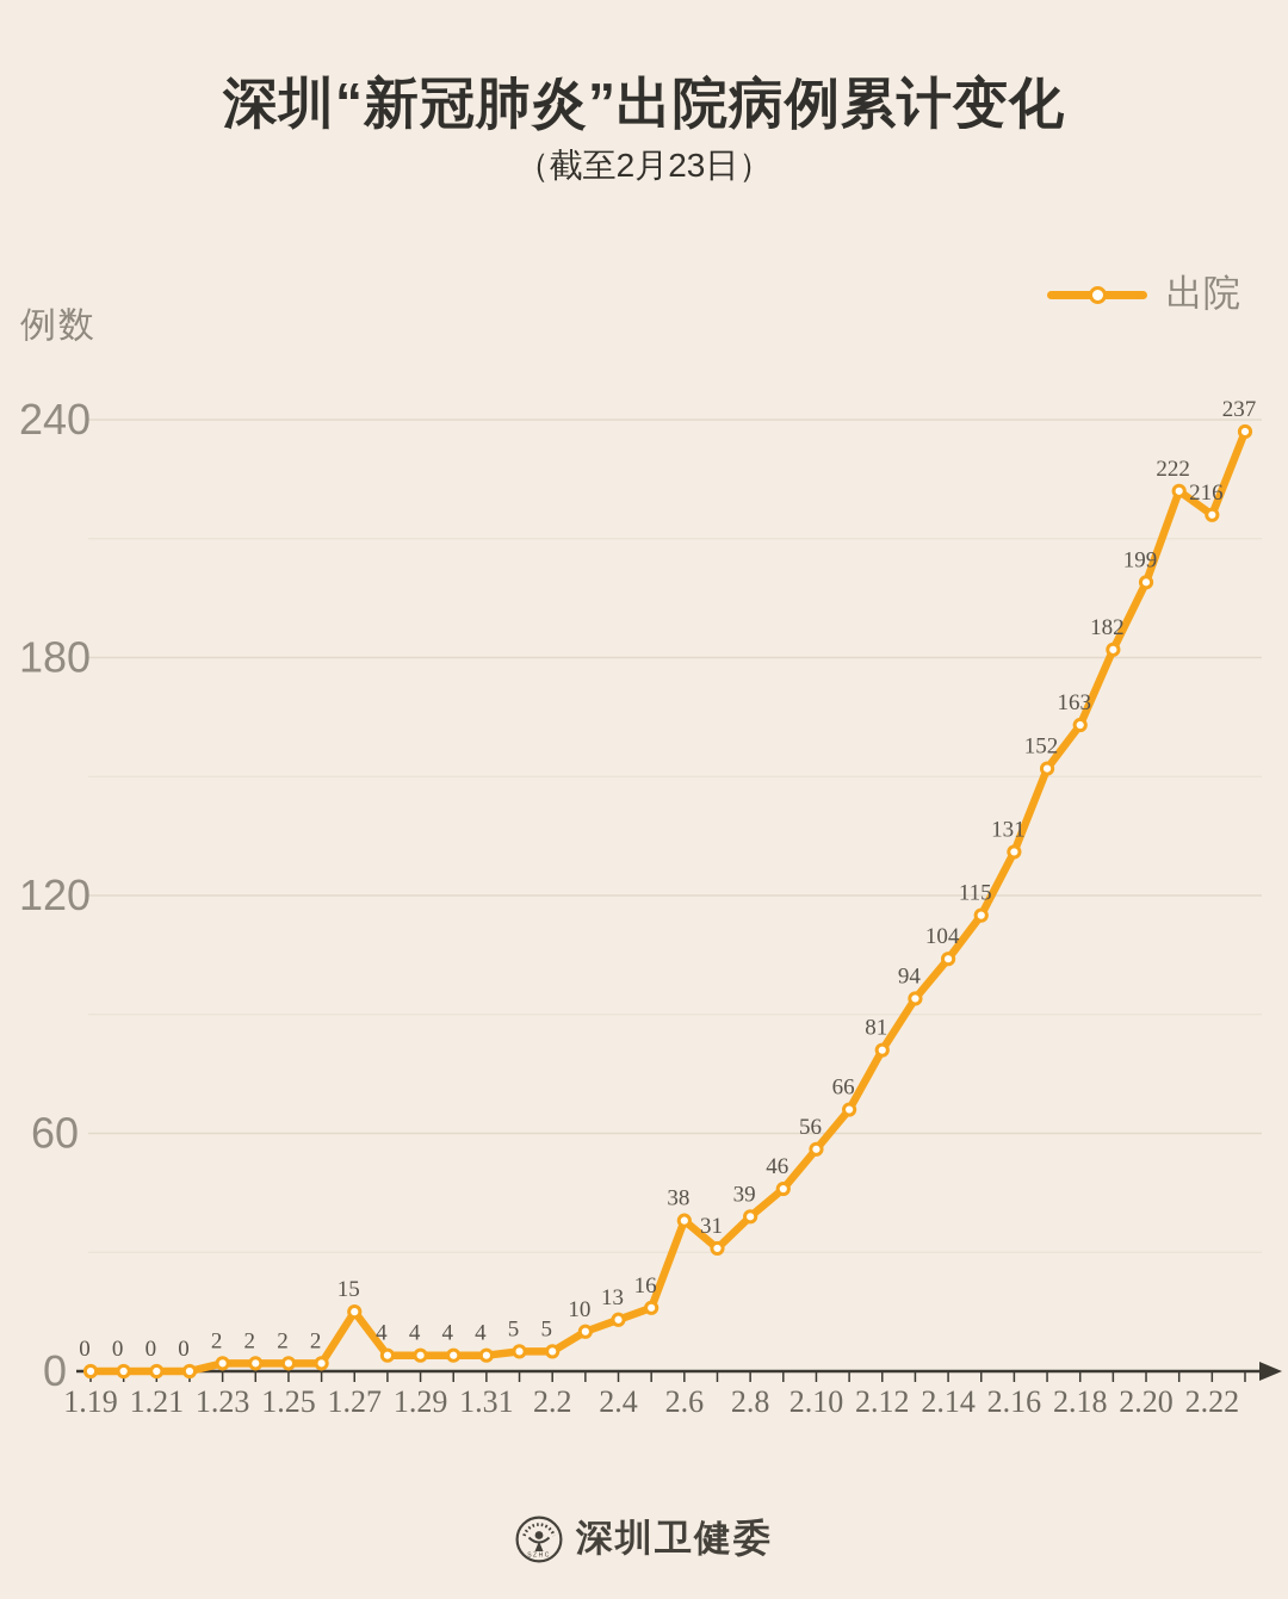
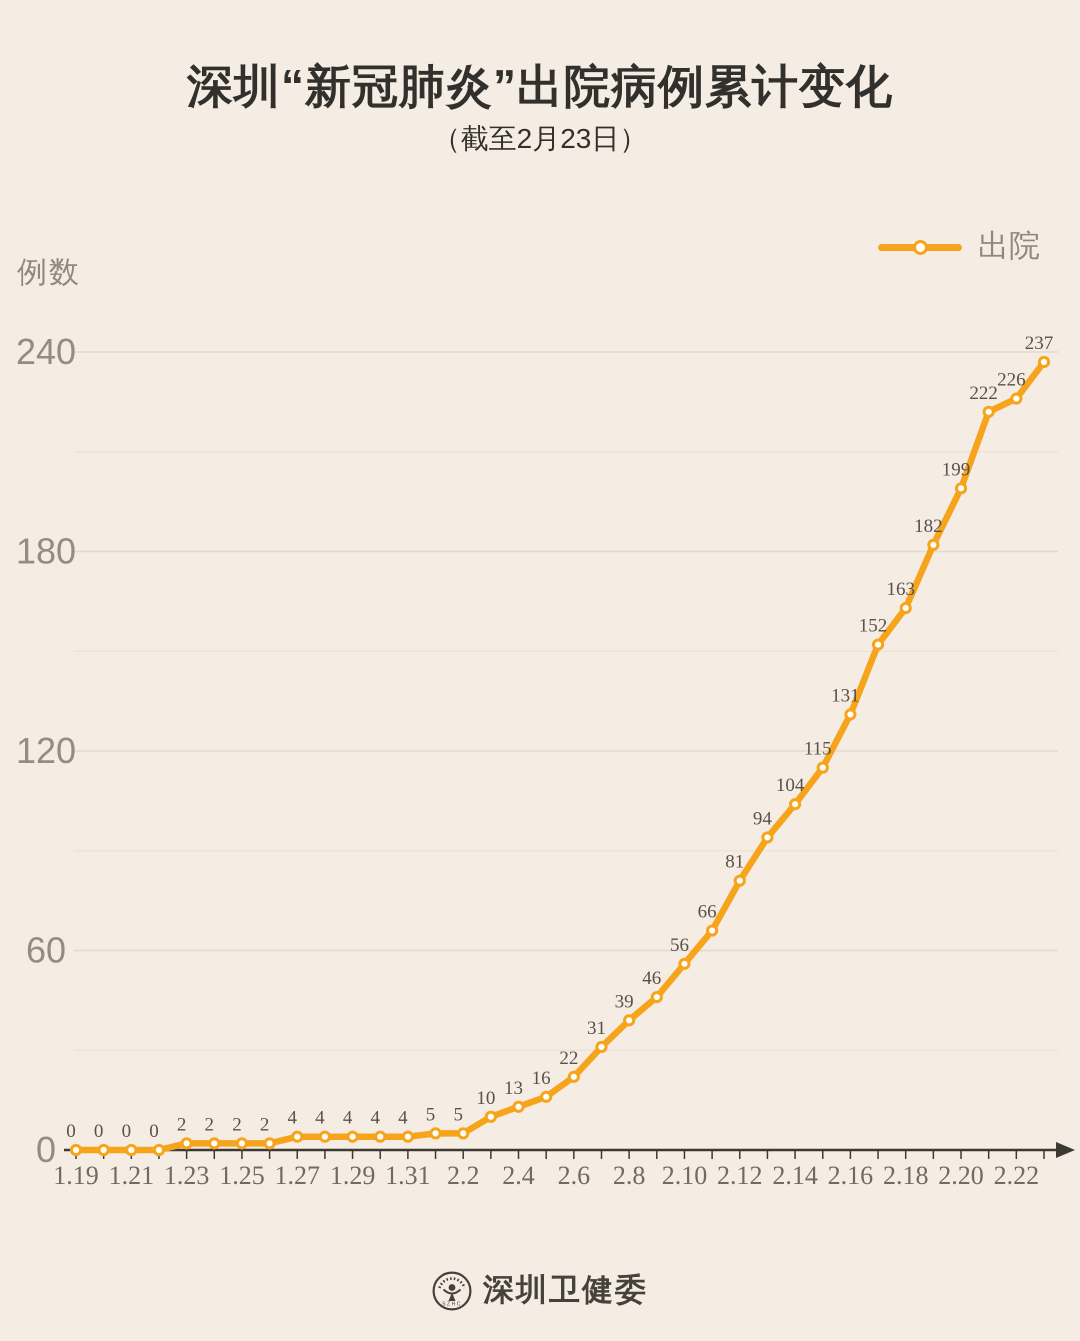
1.27: 15 -> 4
2.6: 38 -> 22
2.22: 216 -> 226
